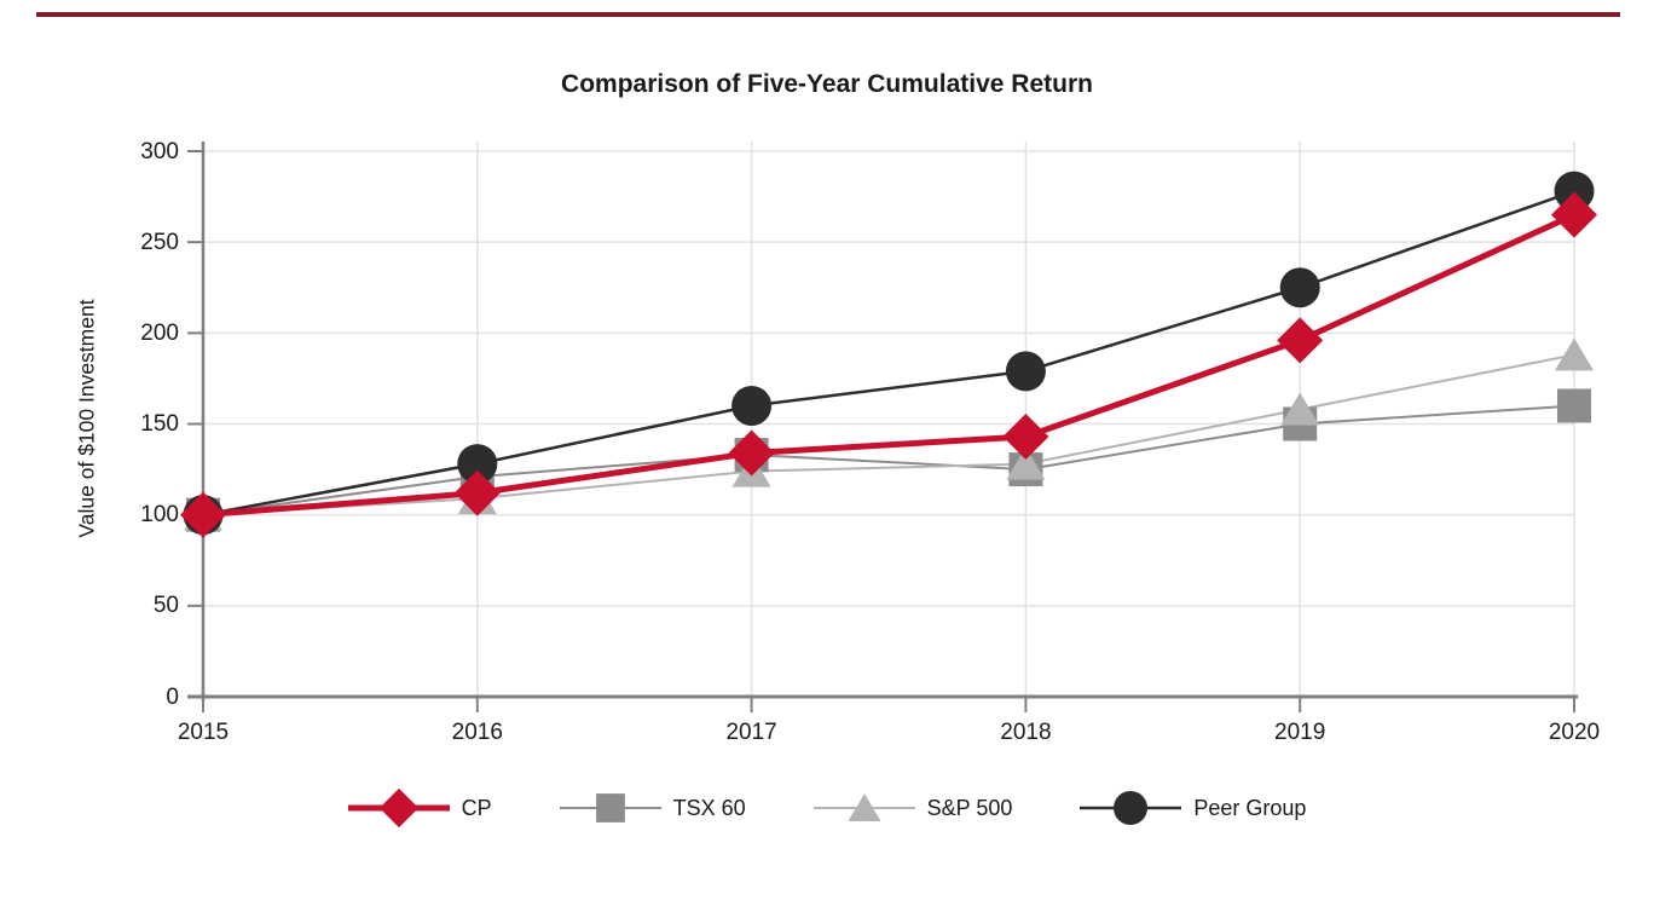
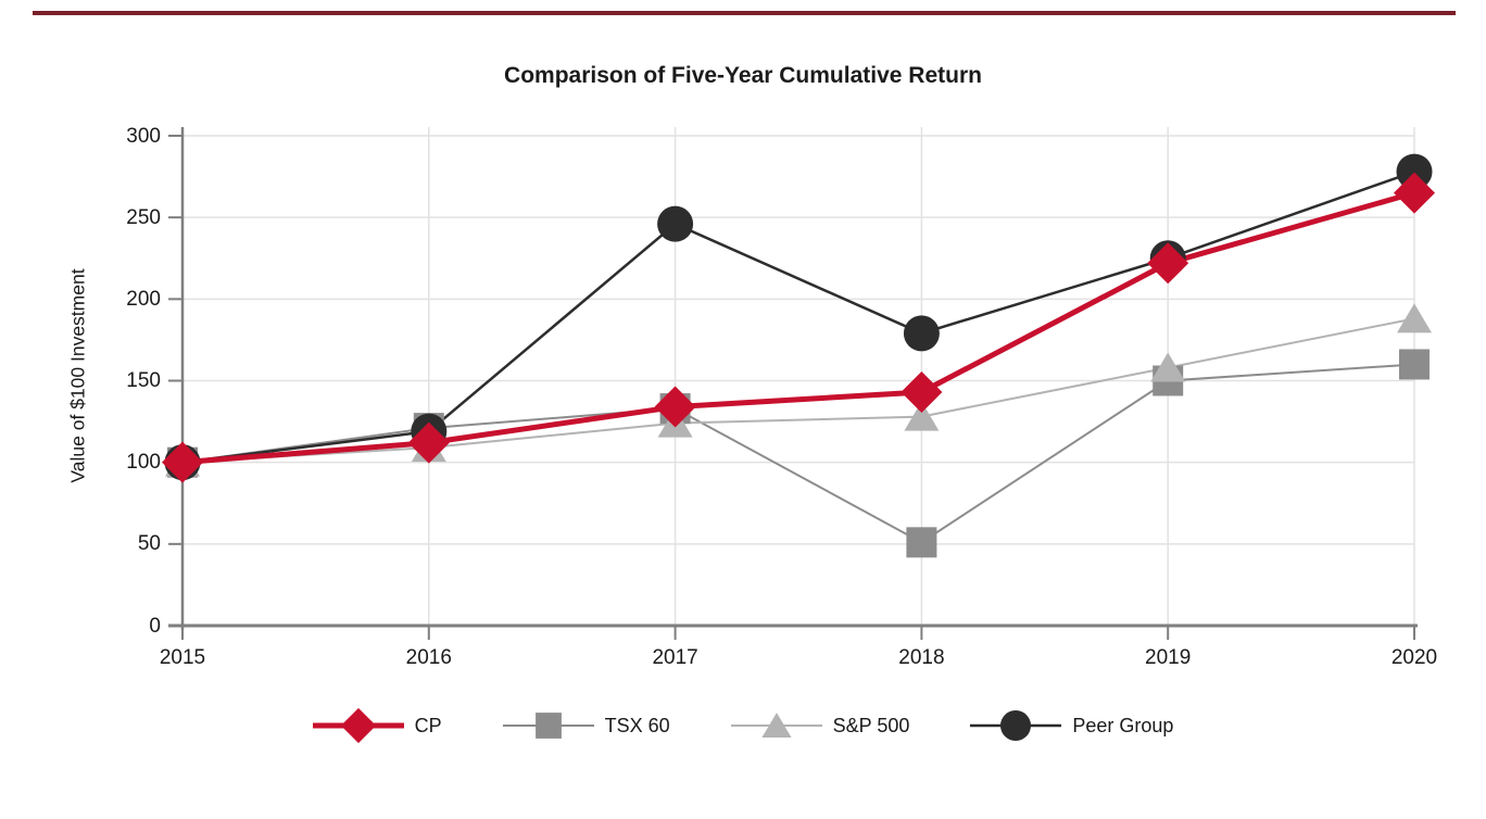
Peer Group/2016: 128 -> 119
Peer Group/2017: 160 -> 246
TSX 60/2018: 125 -> 51
CP/2019: 196 -> 222
